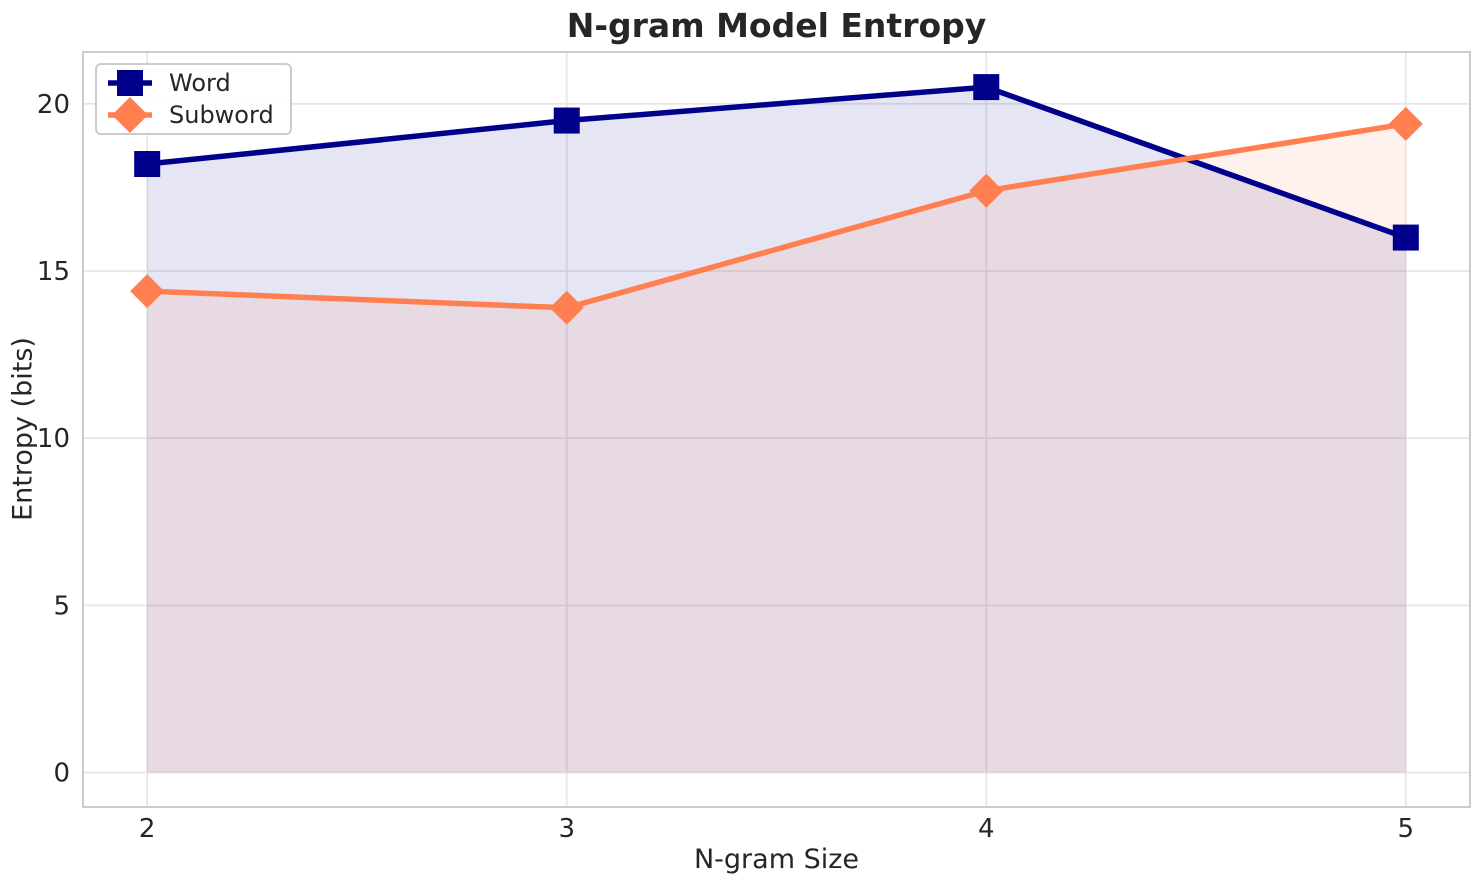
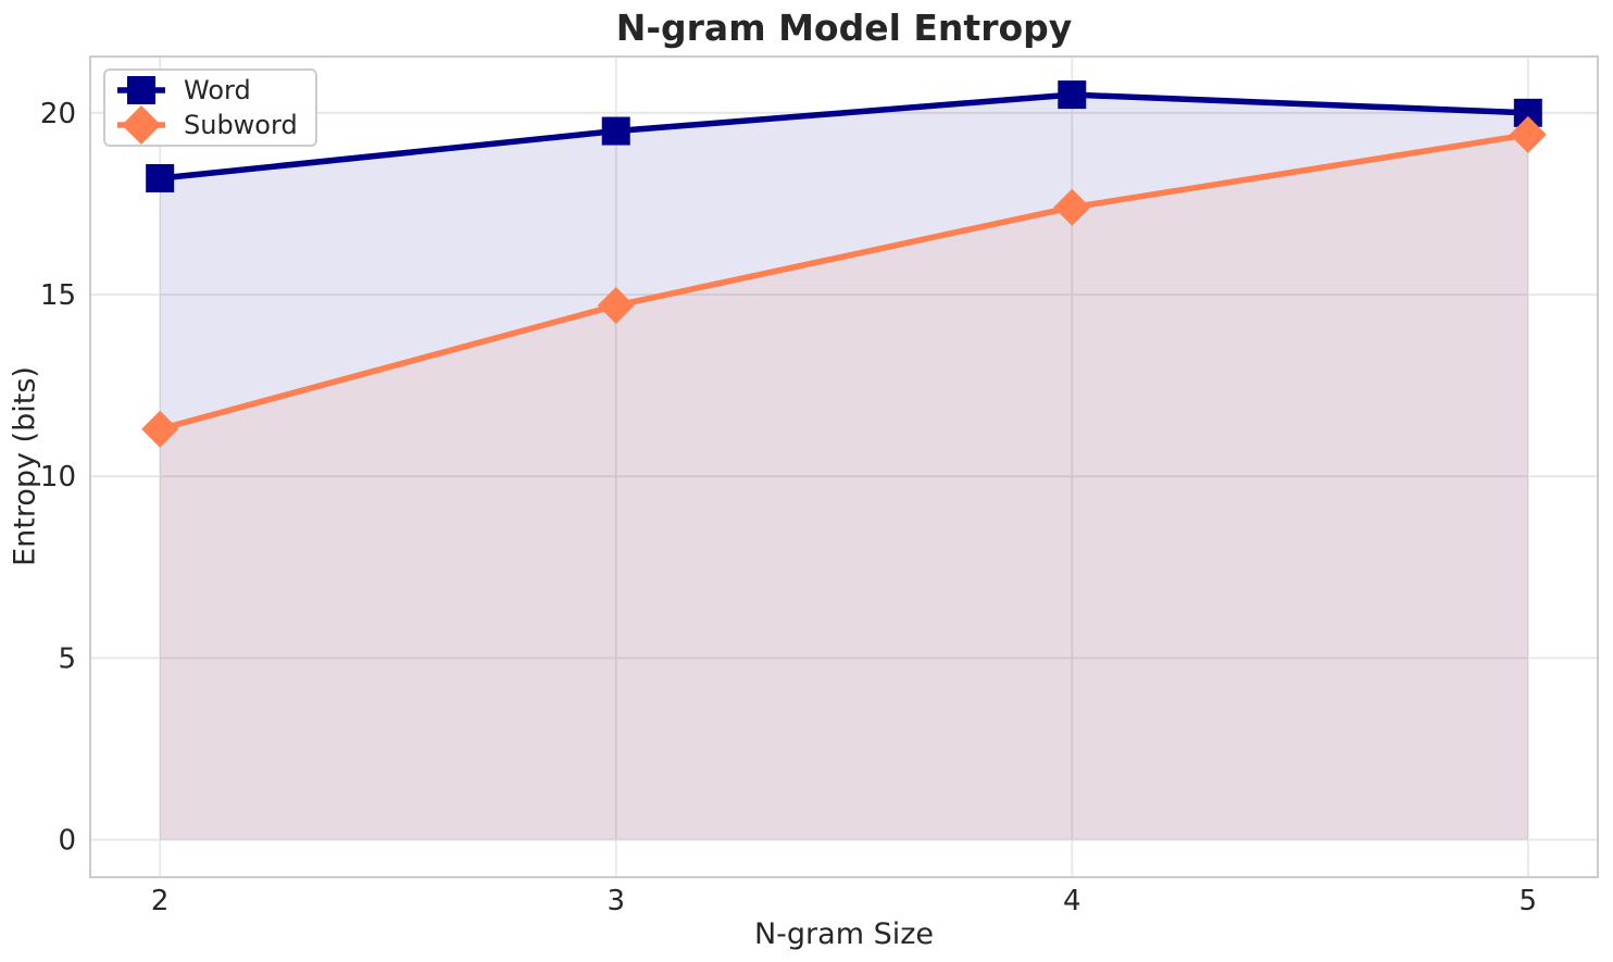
Subword/2: 14.4 -> 11.3
Subword/3: 13.9 -> 14.7
Word/5: 16.0 -> 20.0
